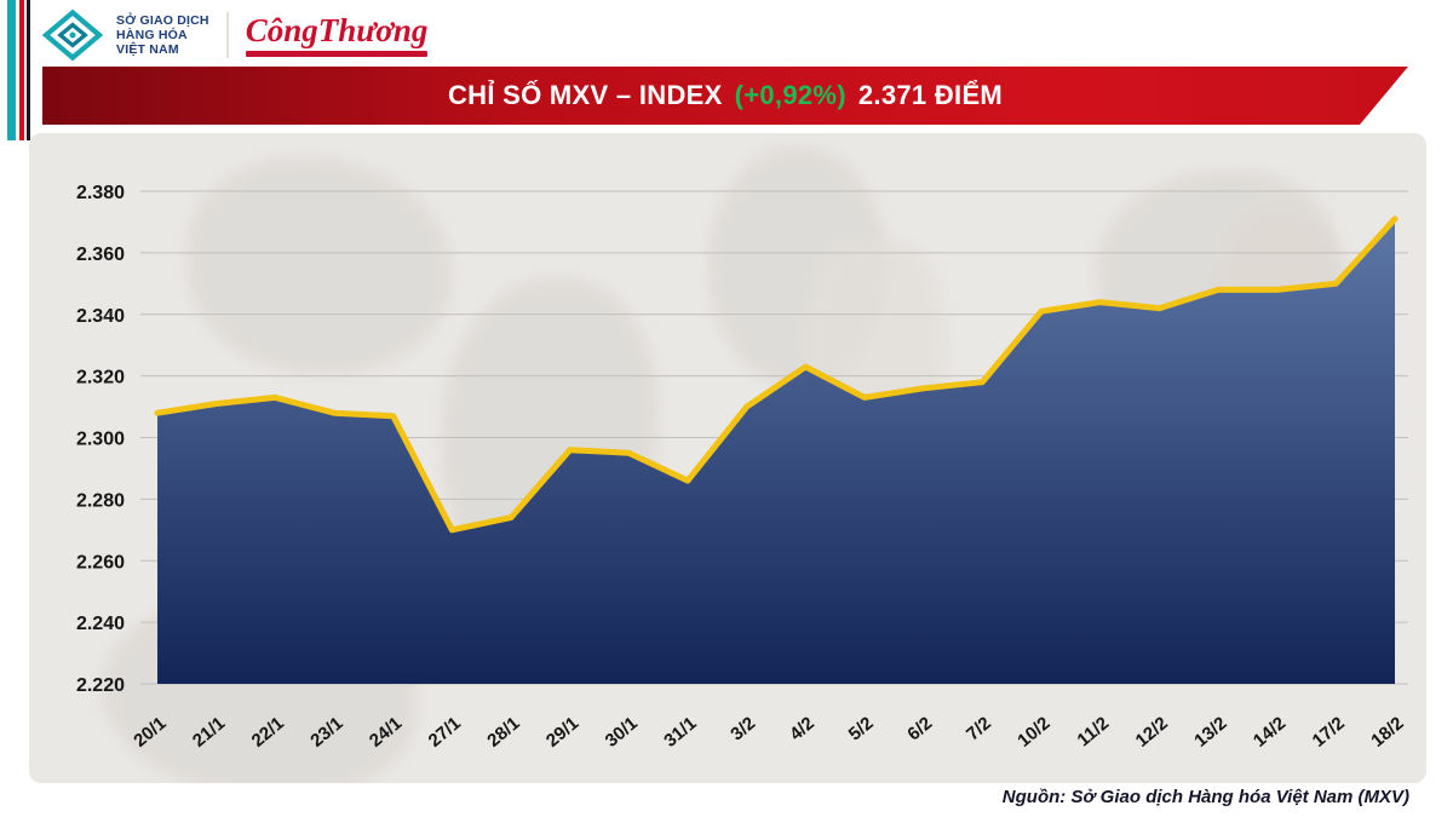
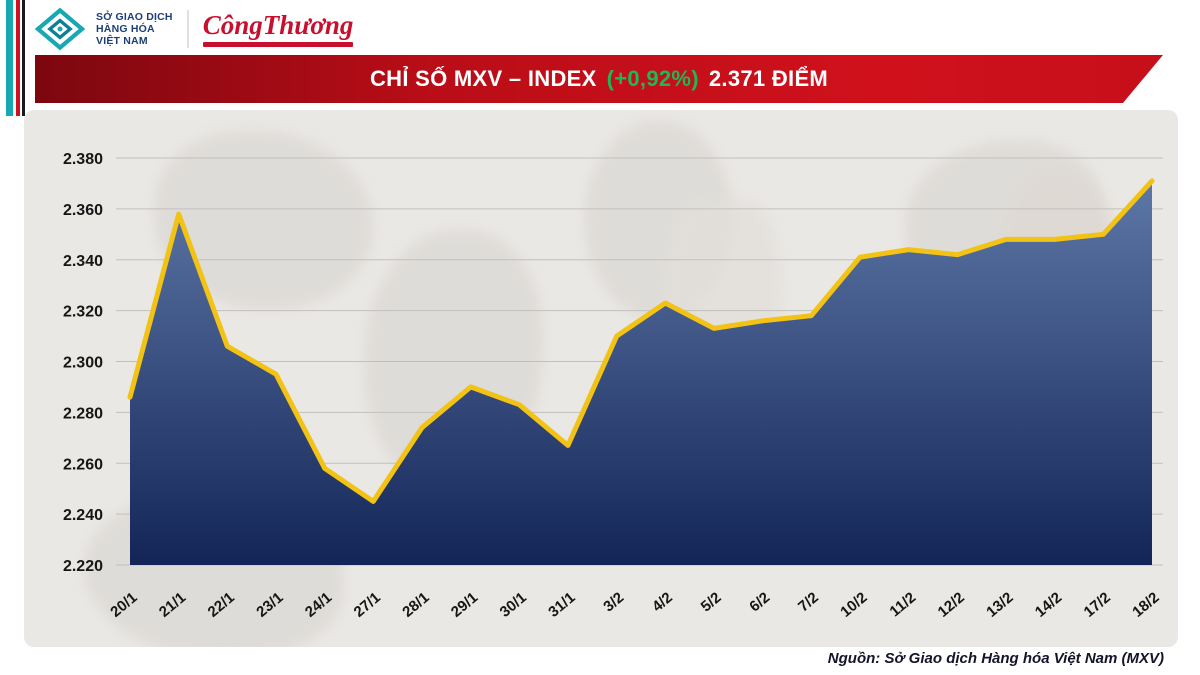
20/1: 2.308 -> 2.286
21/1: 2.311 -> 2.358
22/1: 2.313 -> 2.306
23/1: 2.308 -> 2.295
24/1: 2.307 -> 2.258
27/1: 2.270 -> 2.245
29/1: 2.296 -> 2.290
30/1: 2.295 -> 2.283
31/1: 2.286 -> 2.267
